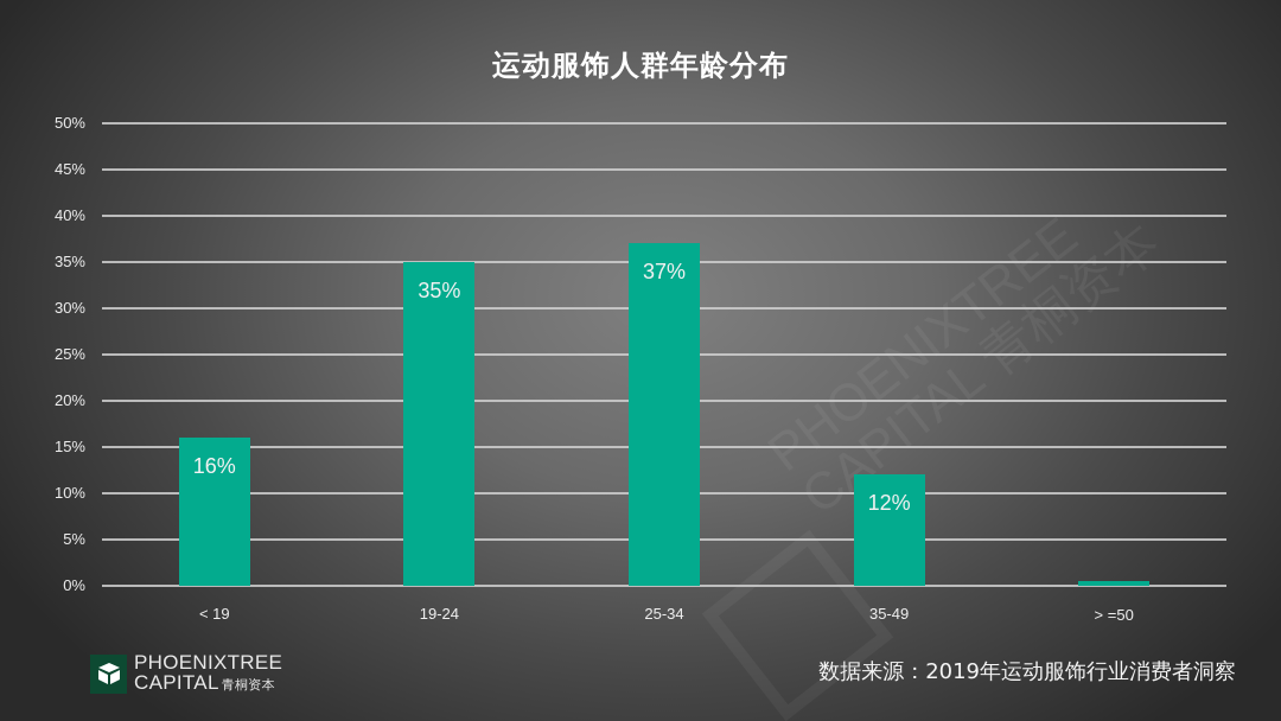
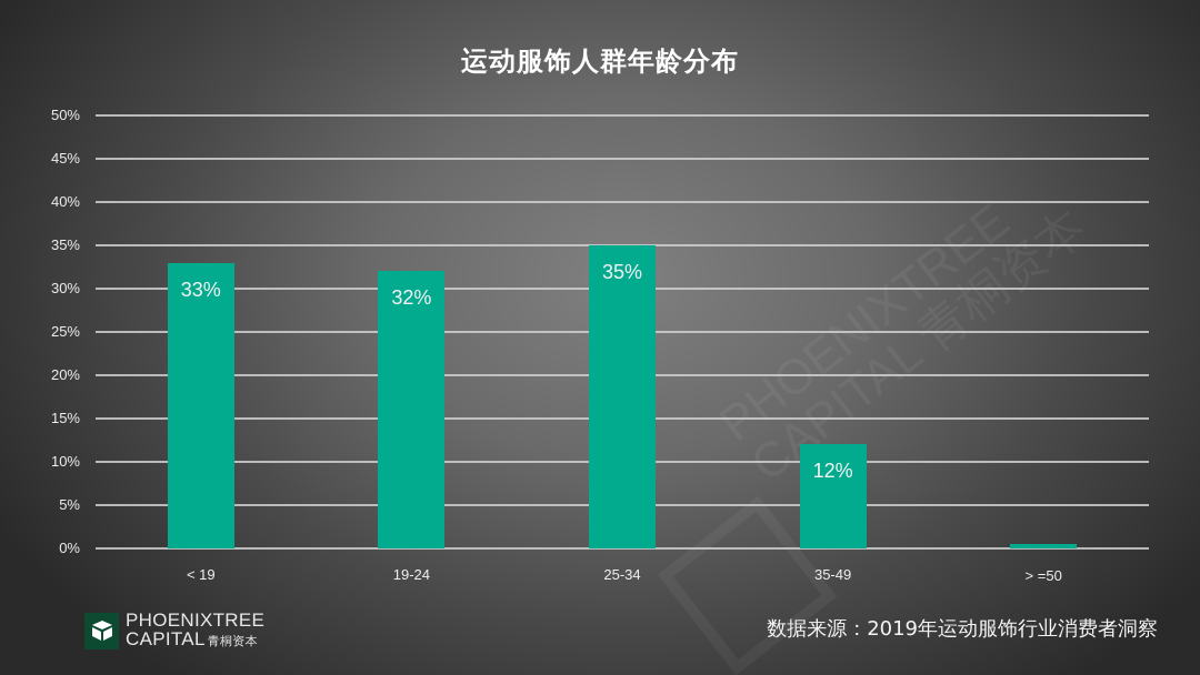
< 19: 16% -> 33%
19-24: 35% -> 32%
25-34: 37% -> 35%
